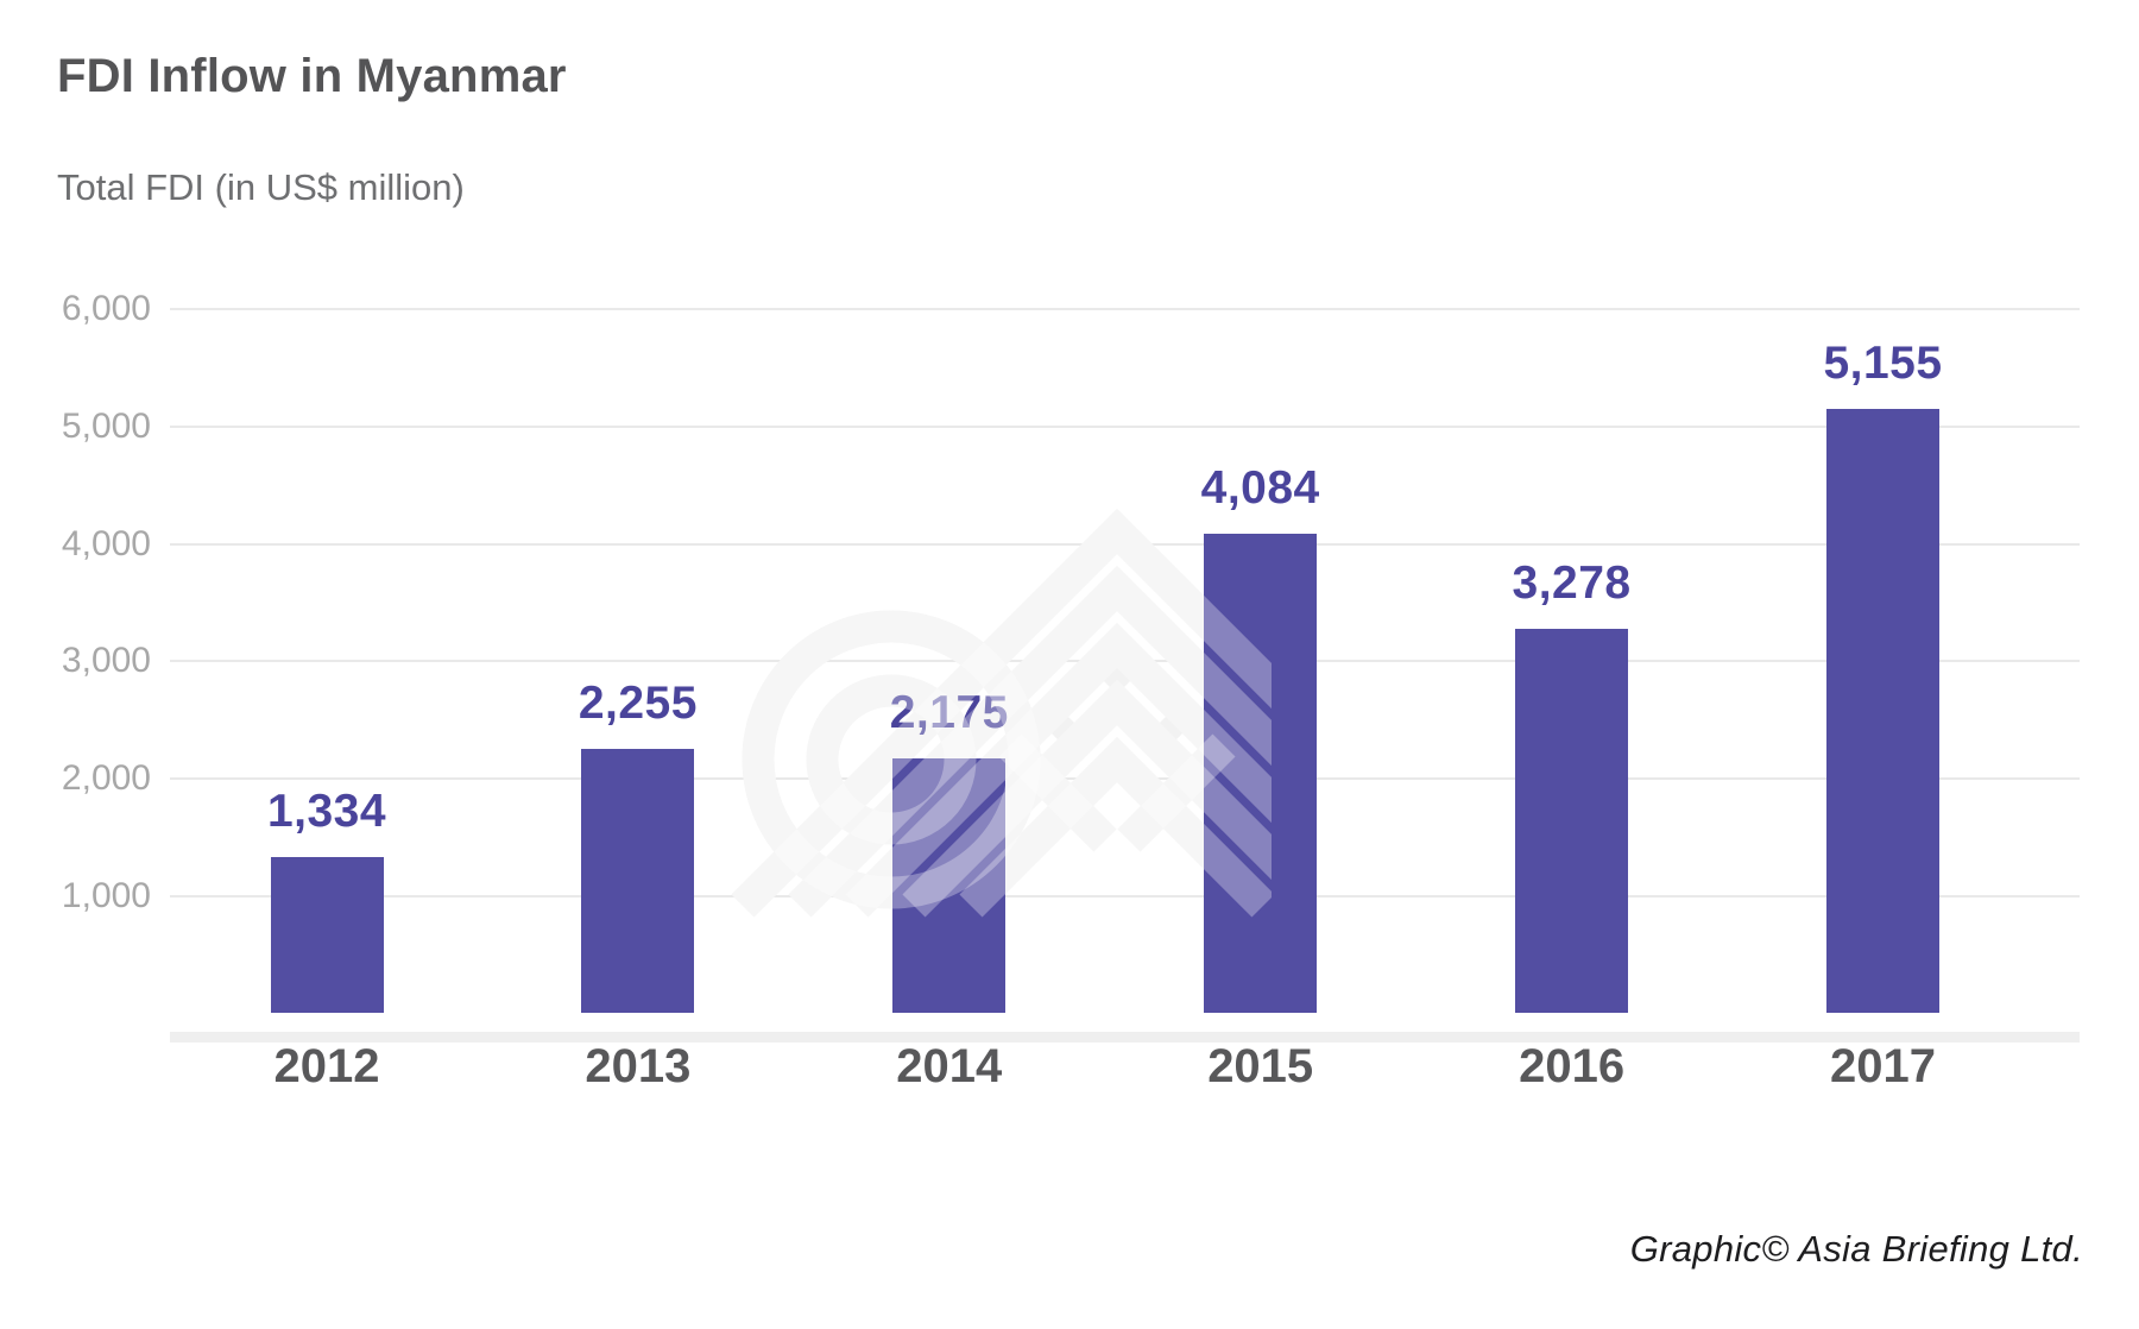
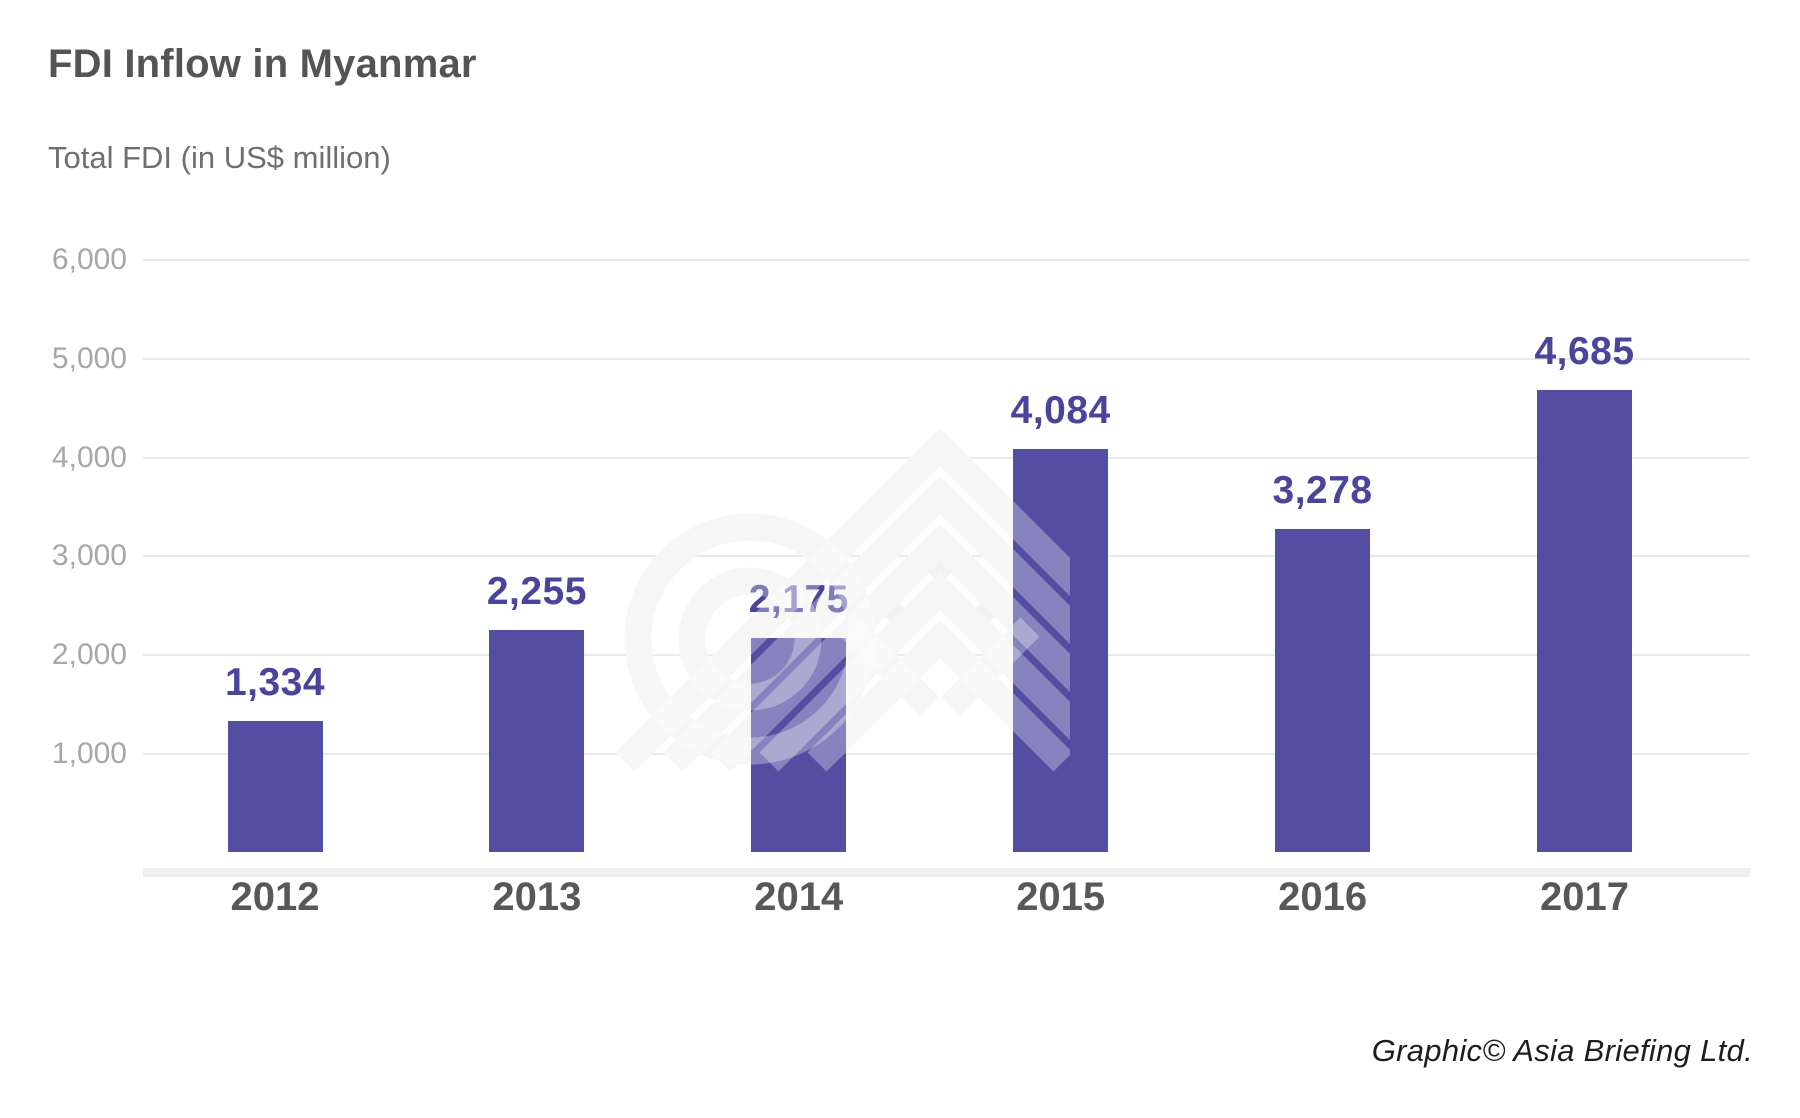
2017: 5,155 -> 4,685
